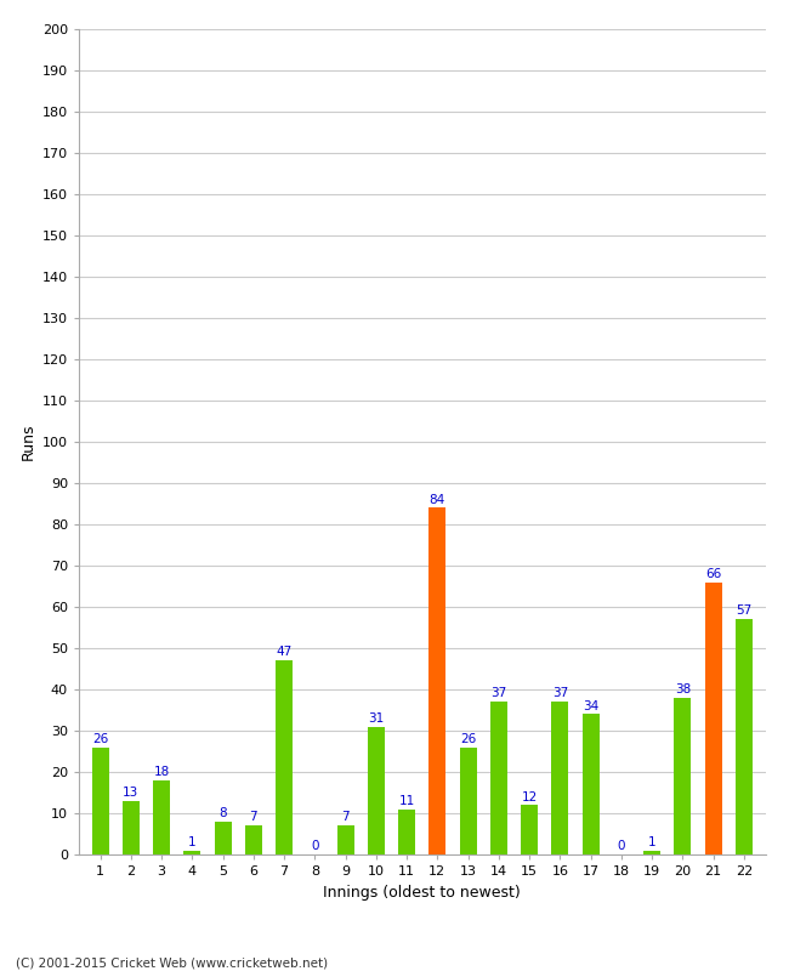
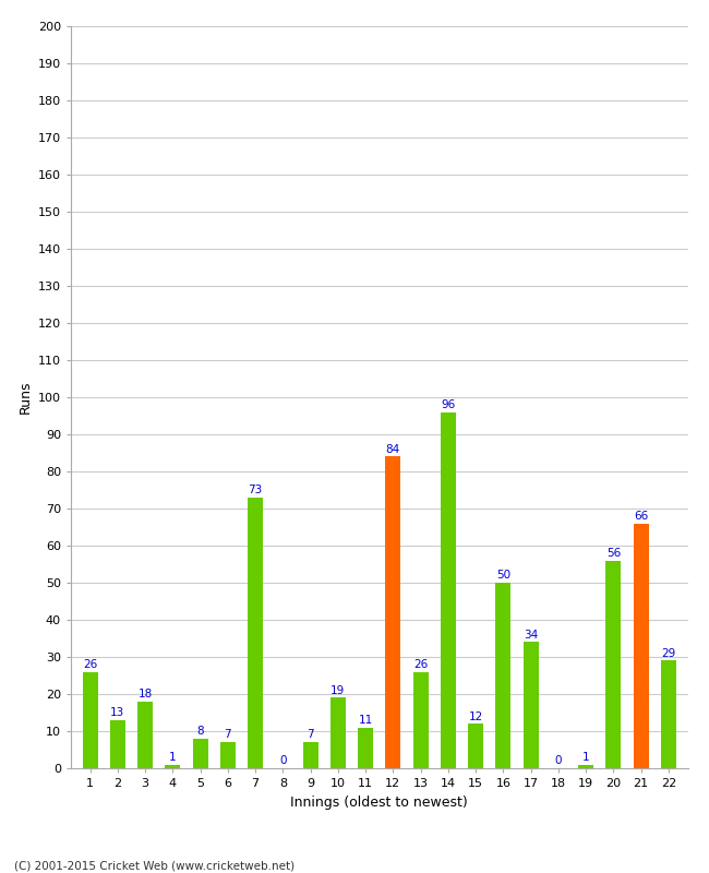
7: 47 -> 73
10: 31 -> 19
14: 37 -> 96
16: 37 -> 50
20: 38 -> 56
22: 57 -> 29
